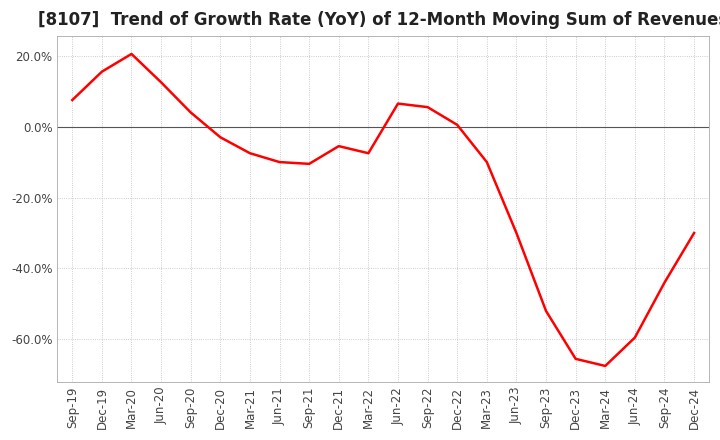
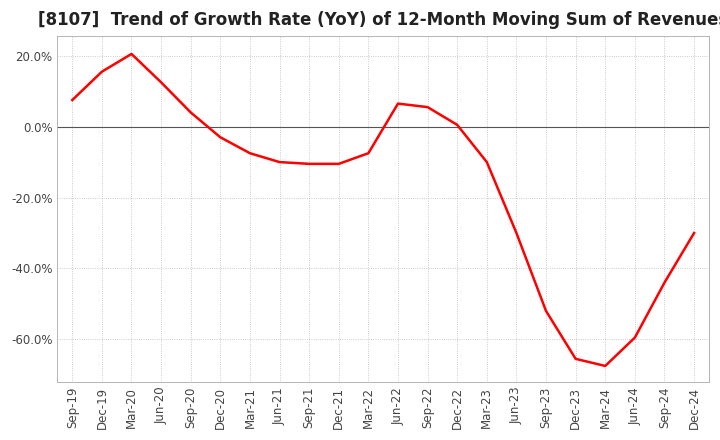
Dec-21: -5.5% -> -10.5%
